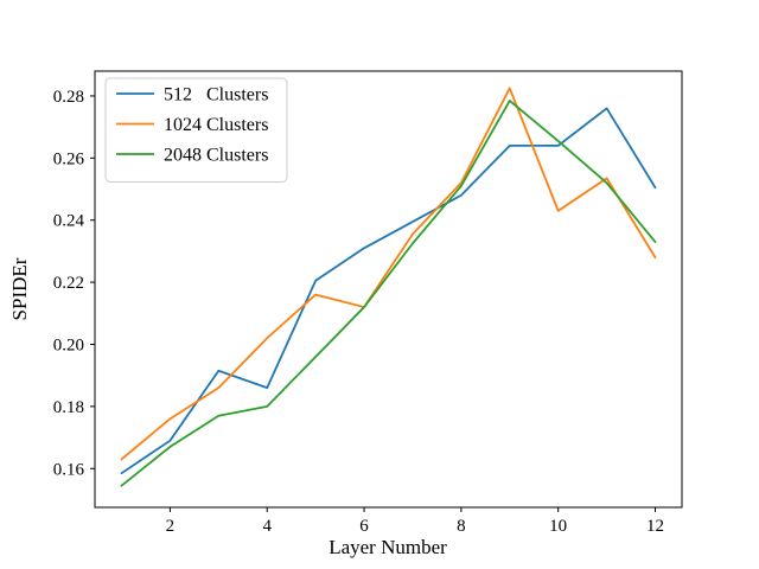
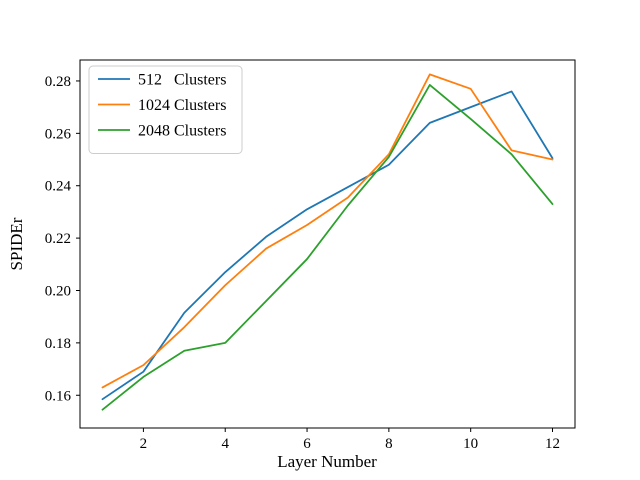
1024 Clusters/2: 0.176 -> 0.172
512 Clusters/4: 0.186 -> 0.207
1024 Clusters/6: 0.212 -> 0.225
512 Clusters/10: 0.264 -> 0.270
1024 Clusters/10: 0.243 -> 0.277
1024 Clusters/12: 0.228 -> 0.250
